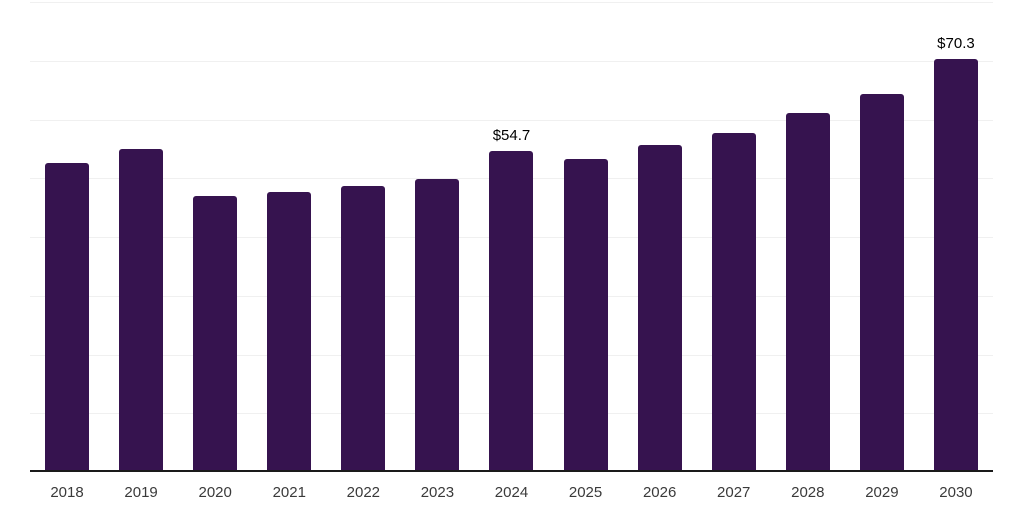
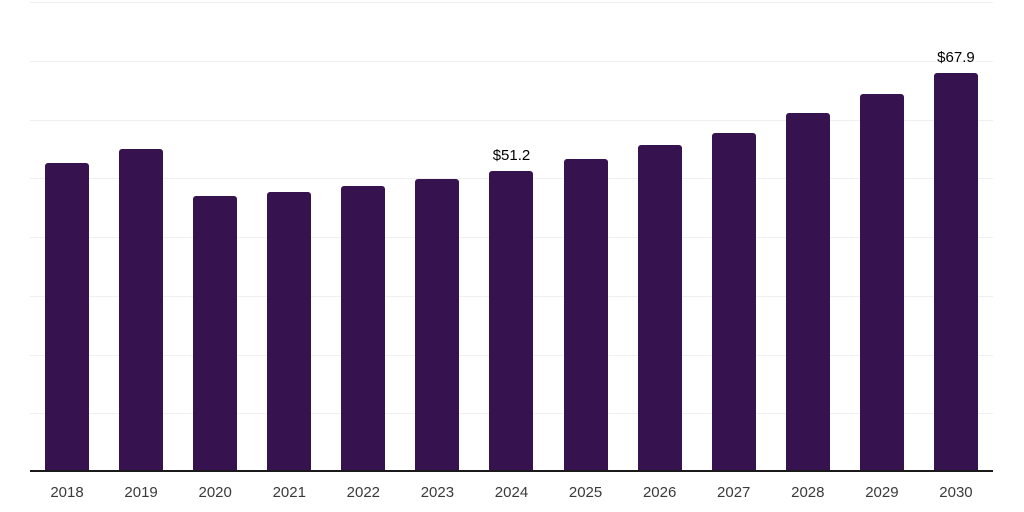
2024: $54.7 -> $51.2
2030: $70.3 -> $67.9
